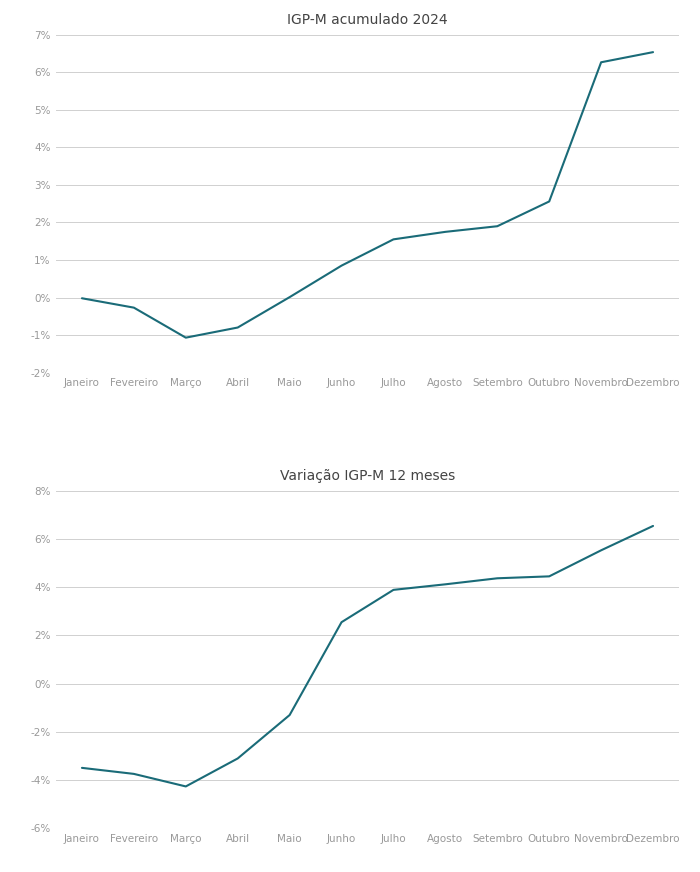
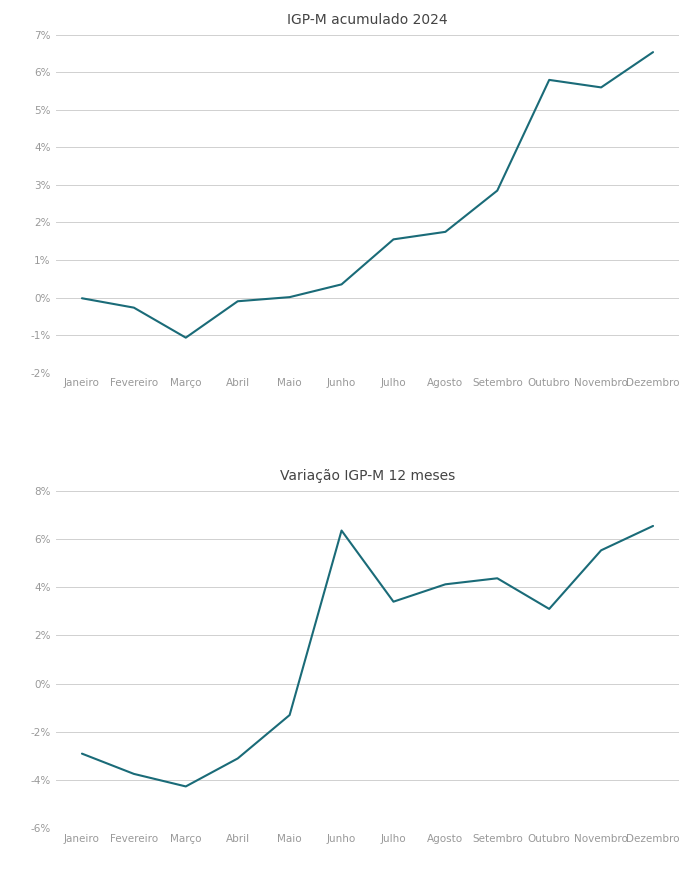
IGP-M acumulado 2024/Abril: -0.80% -> -0.10%
IGP-M acumulado 2024/Junho: 0.85% -> 0.35%
IGP-M acumulado 2024/Setembro: 1.90% -> 2.85%
IGP-M acumulado 2024/Outubro: 2.56% -> 5.80%
IGP-M acumulado 2024/Novembro: 6.27% -> 5.60%
Variação IGP-M 12 meses/Janeiro: -3.49% -> -2.90%
Variação IGP-M 12 meses/Junho: 2.55% -> 6.35%
Variação IGP-M 12 meses/Julho: 3.89% -> 3.40%
Variação IGP-M 12 meses/Outubro: 4.45% -> 3.10%
